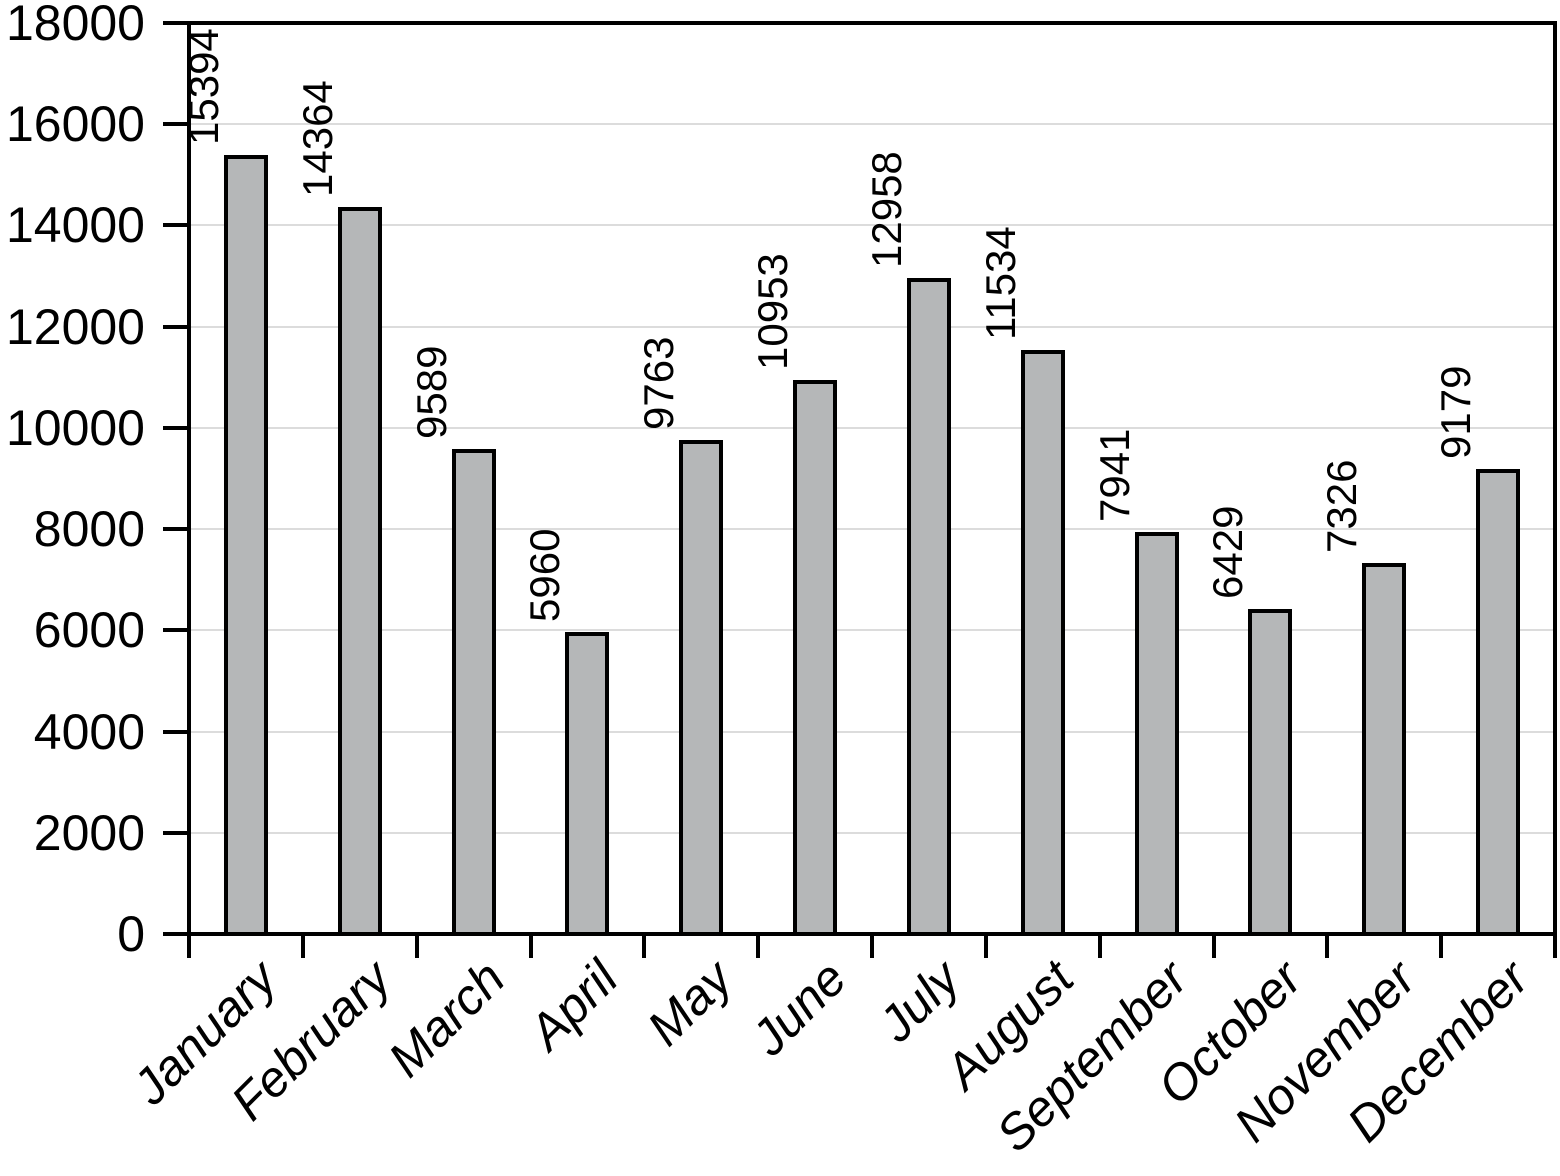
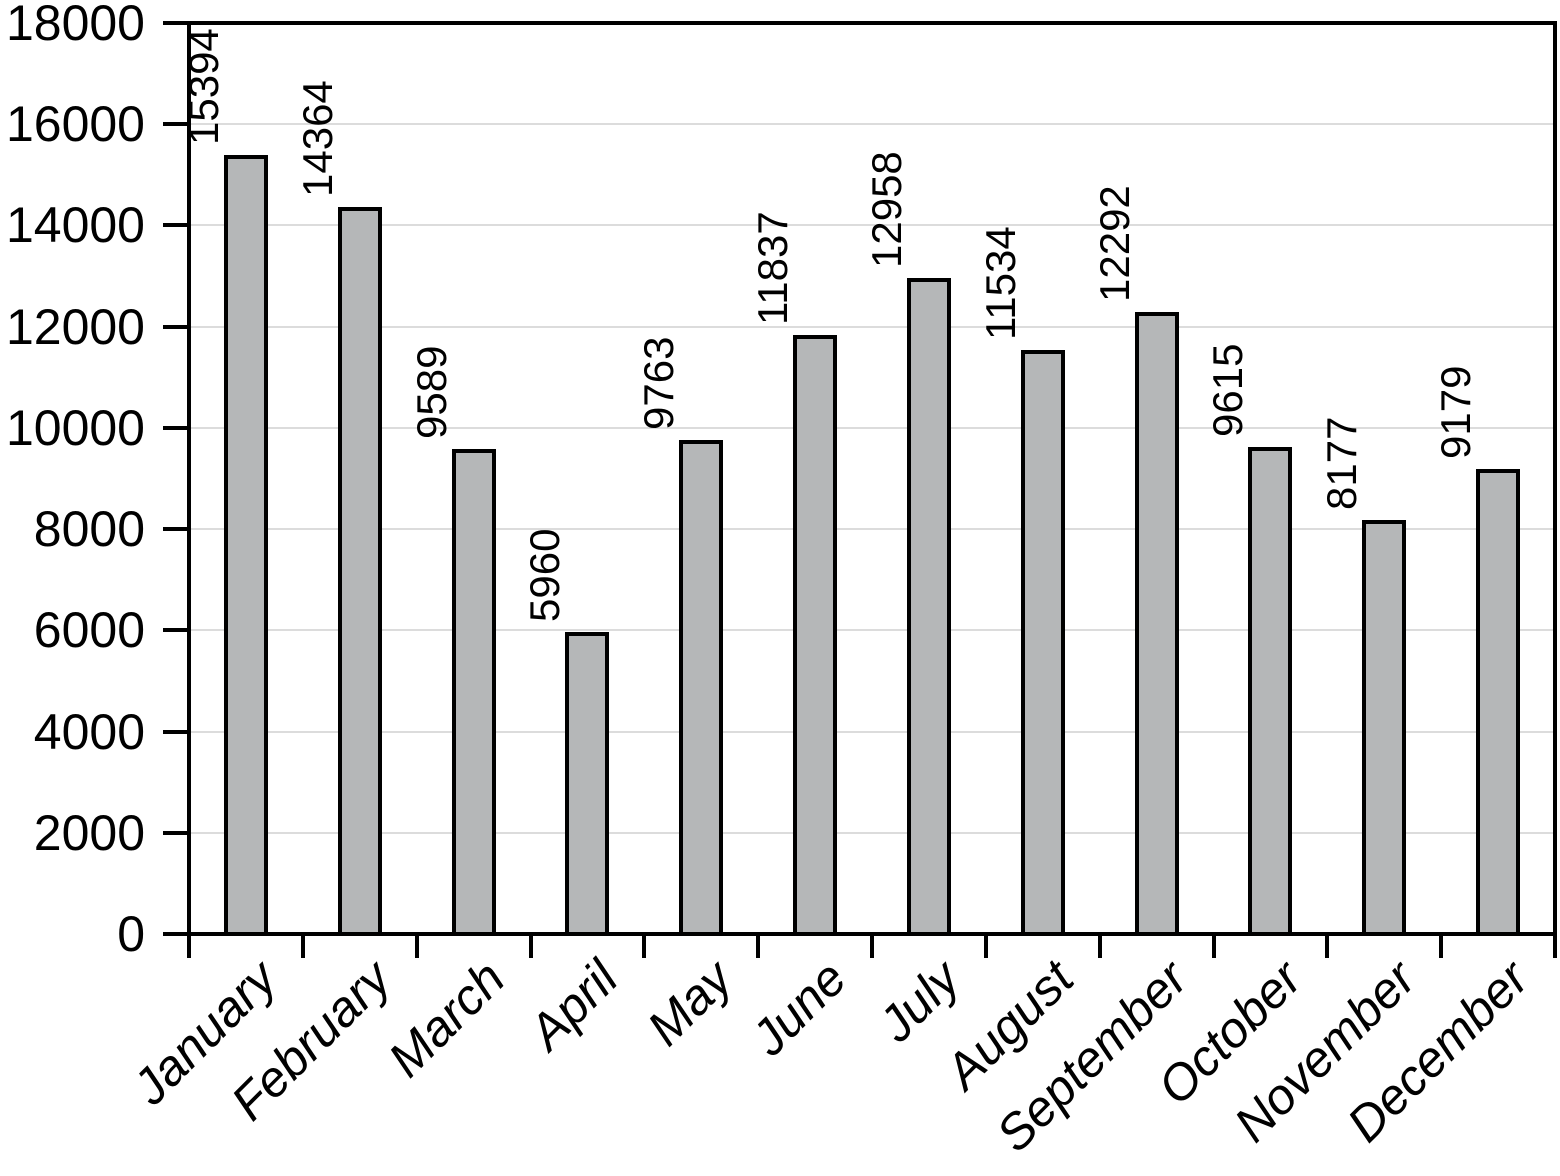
June: 10953 -> 11837
September: 7941 -> 12292
October: 6429 -> 9615
November: 7326 -> 8177
